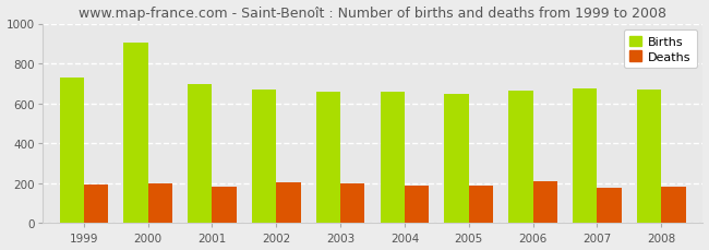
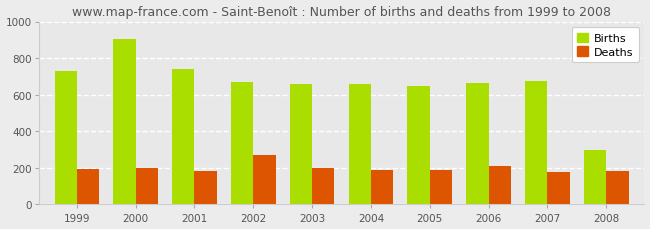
Births/2001: 700 -> 740
Deaths/2002: 200 -> 270
Births/2008: 670 -> 300
